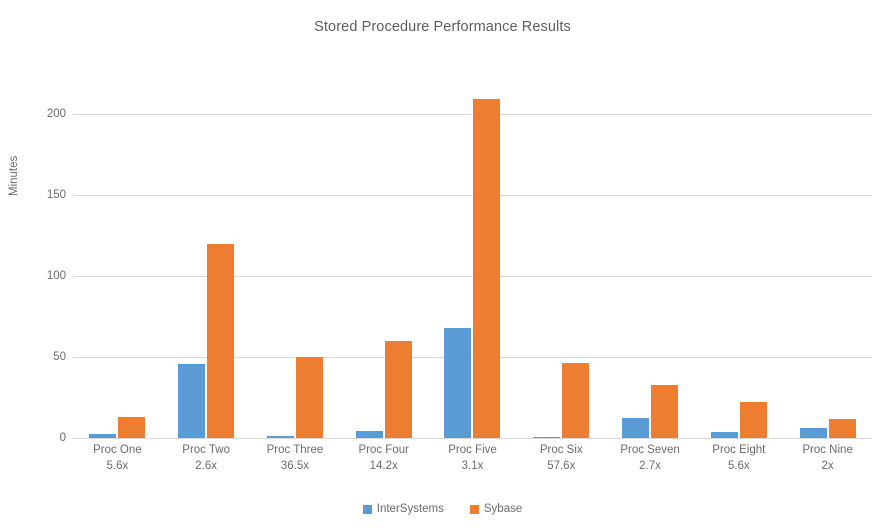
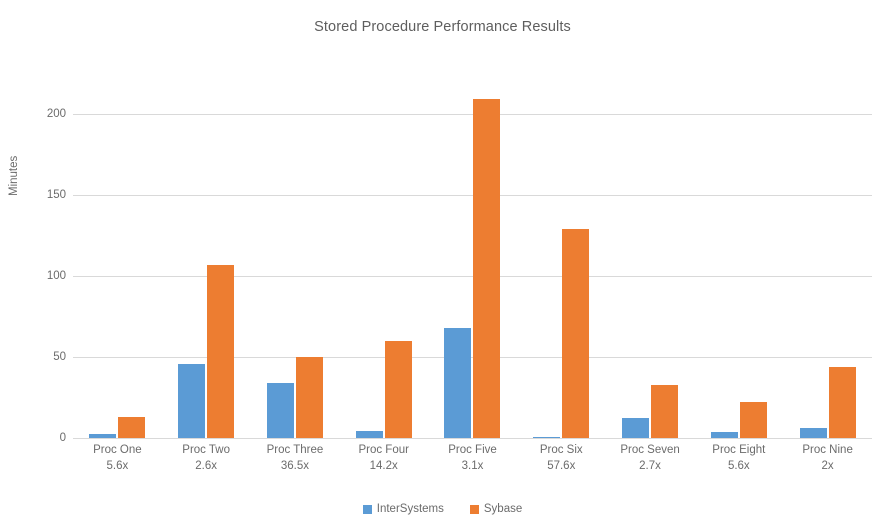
Sybase/Proc Two: 120 -> 107
InterSystems/Proc Three: 1 -> 34
Sybase/Proc Six: 46 -> 129
Sybase/Proc Nine: 12 -> 44
